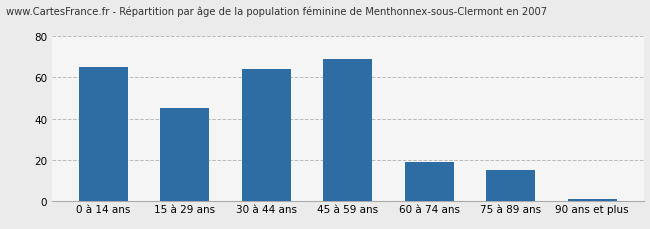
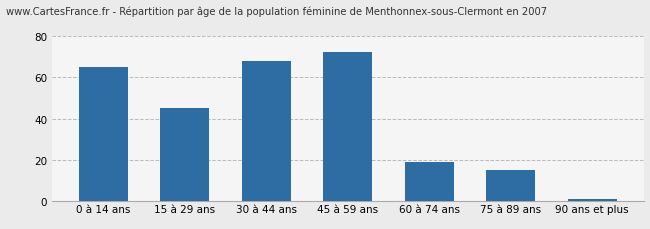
30 à 44 ans: 64 -> 68
45 à 59 ans: 69 -> 72
